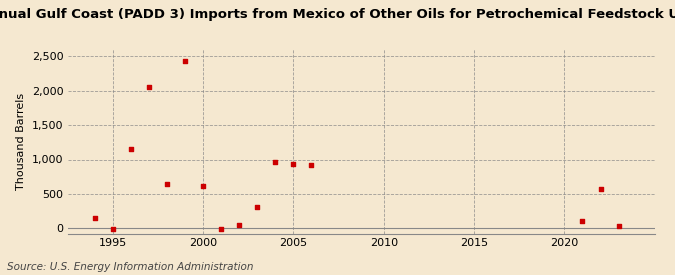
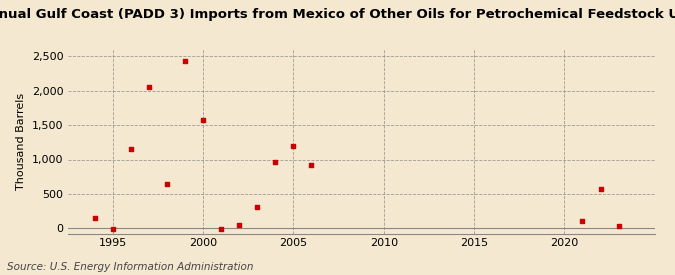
2000: 620 -> 1,580
2005: 940 -> 1,200
